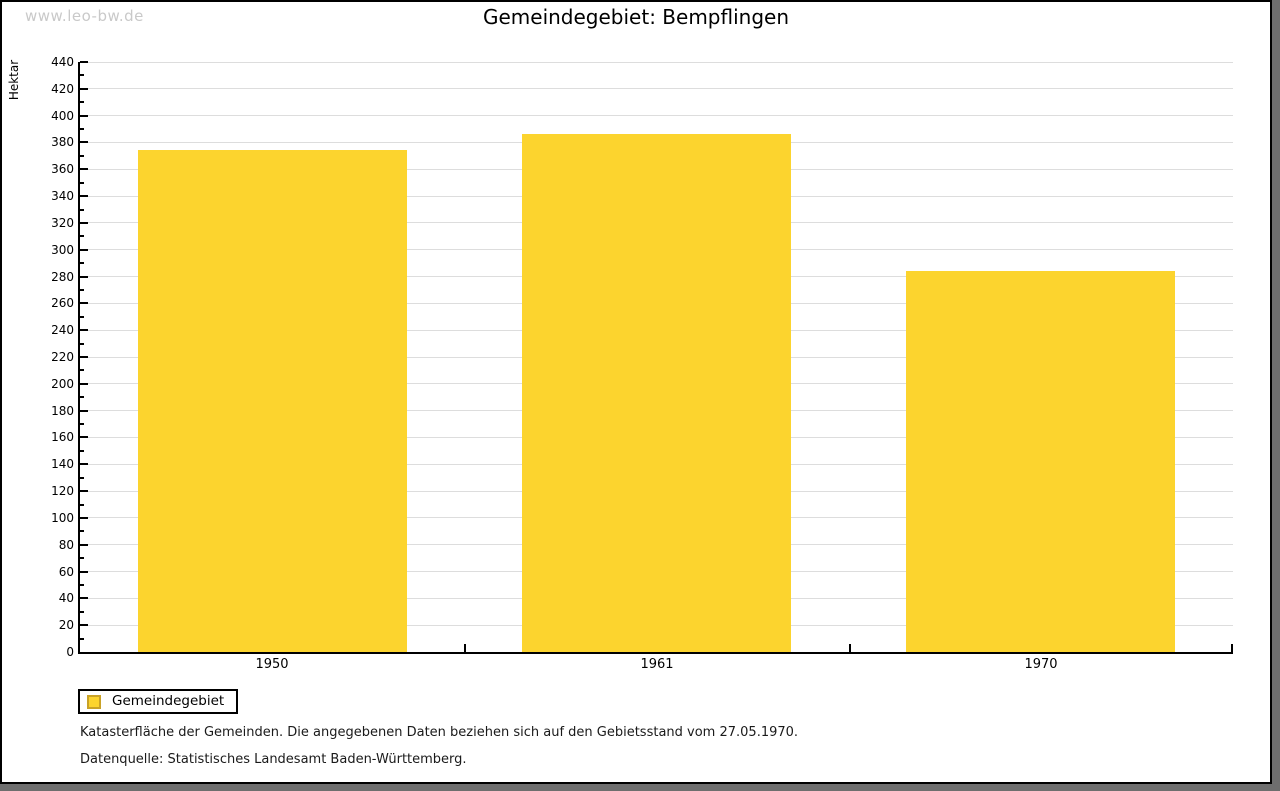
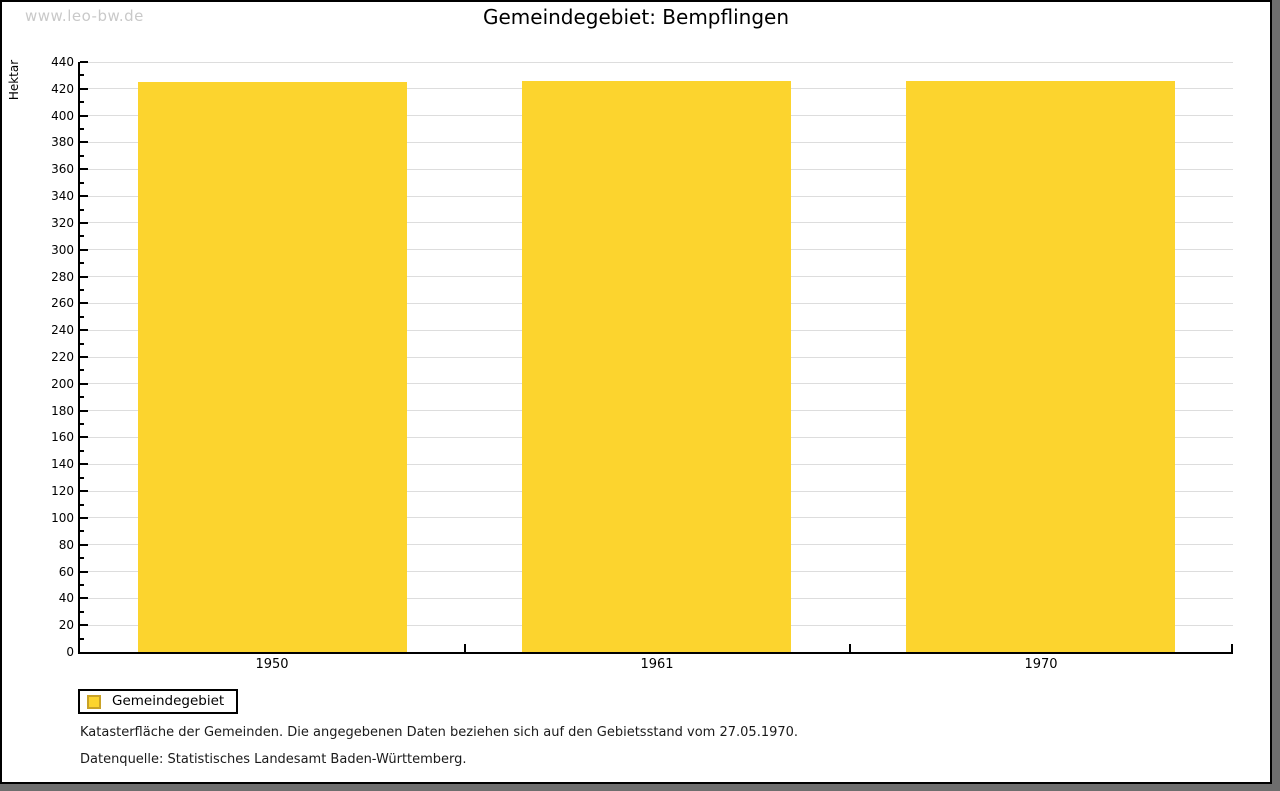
1950: 374 -> 425
1961: 386 -> 426
1970: 284 -> 426
